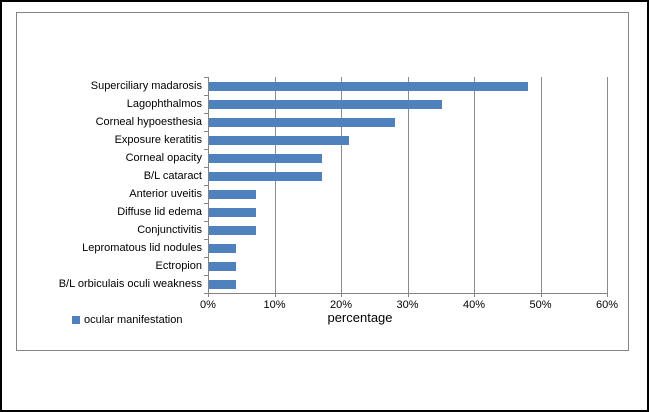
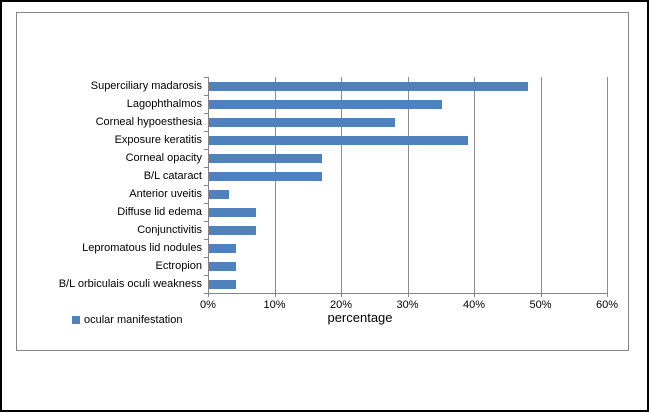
Exposure keratitis: 21% -> 39%
Anterior uveitis: 7% -> 3%
